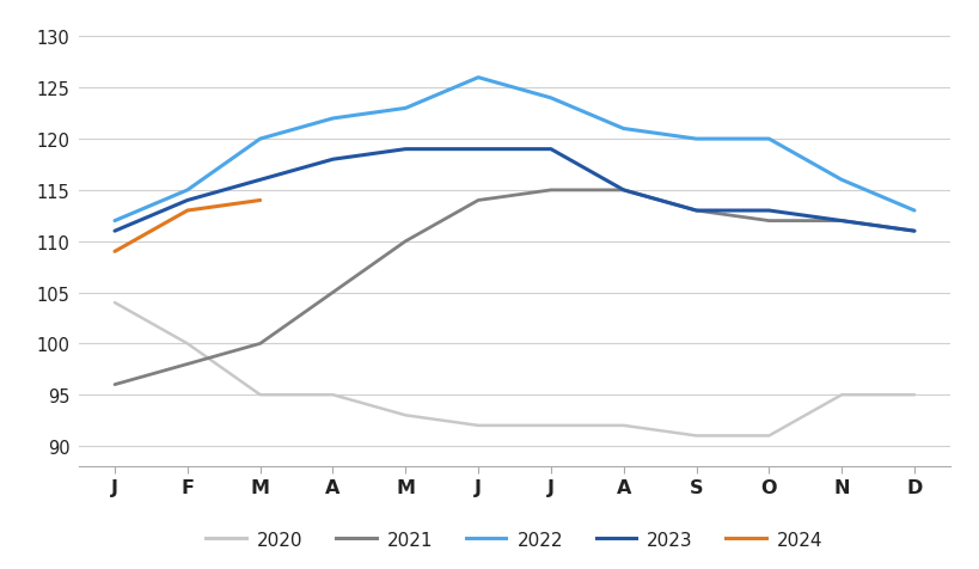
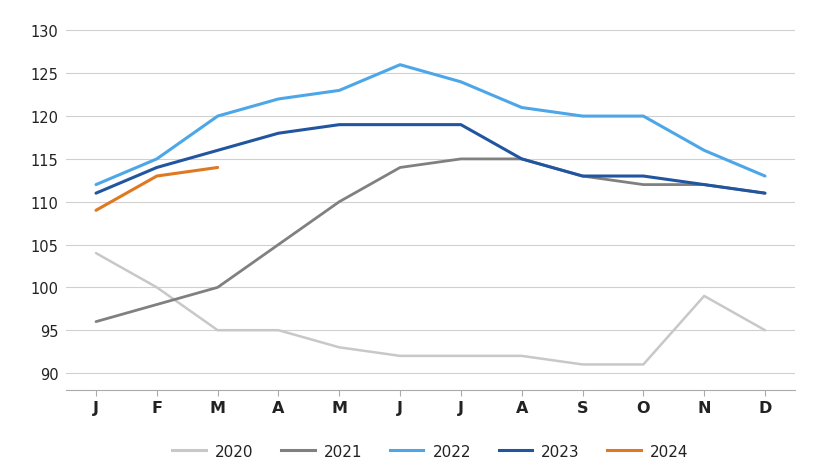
2020/N: 95 -> 99
